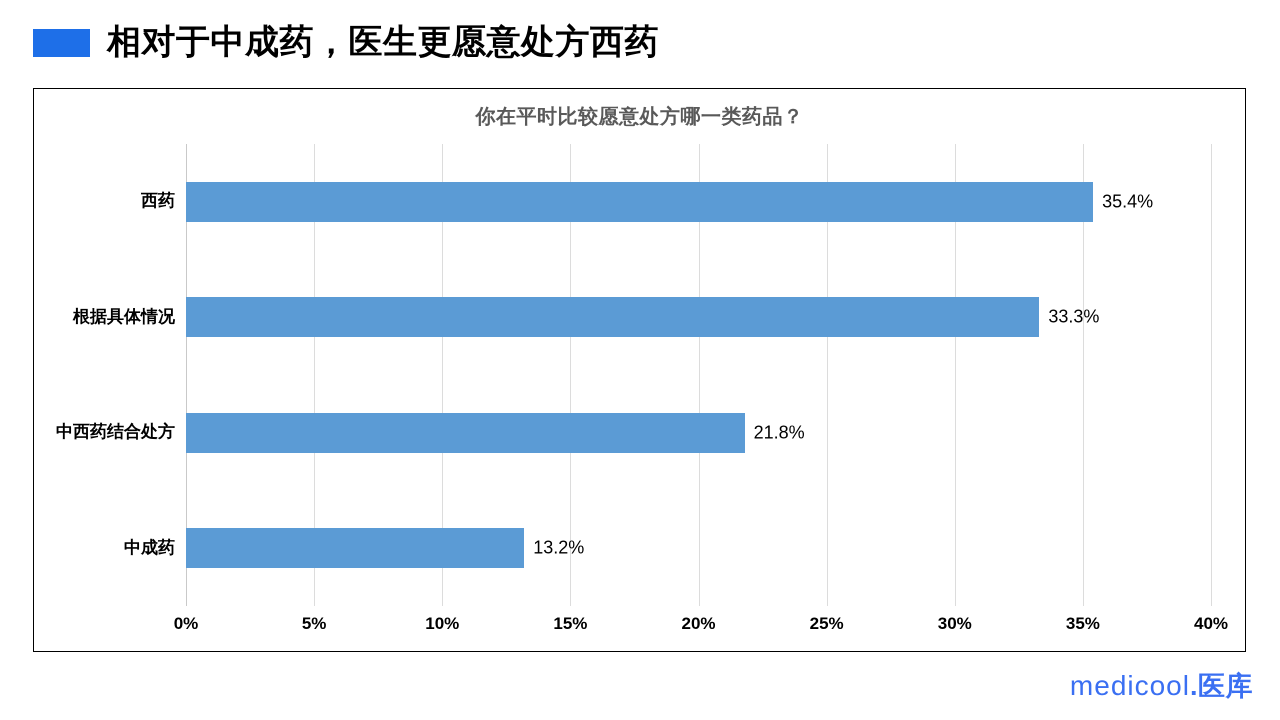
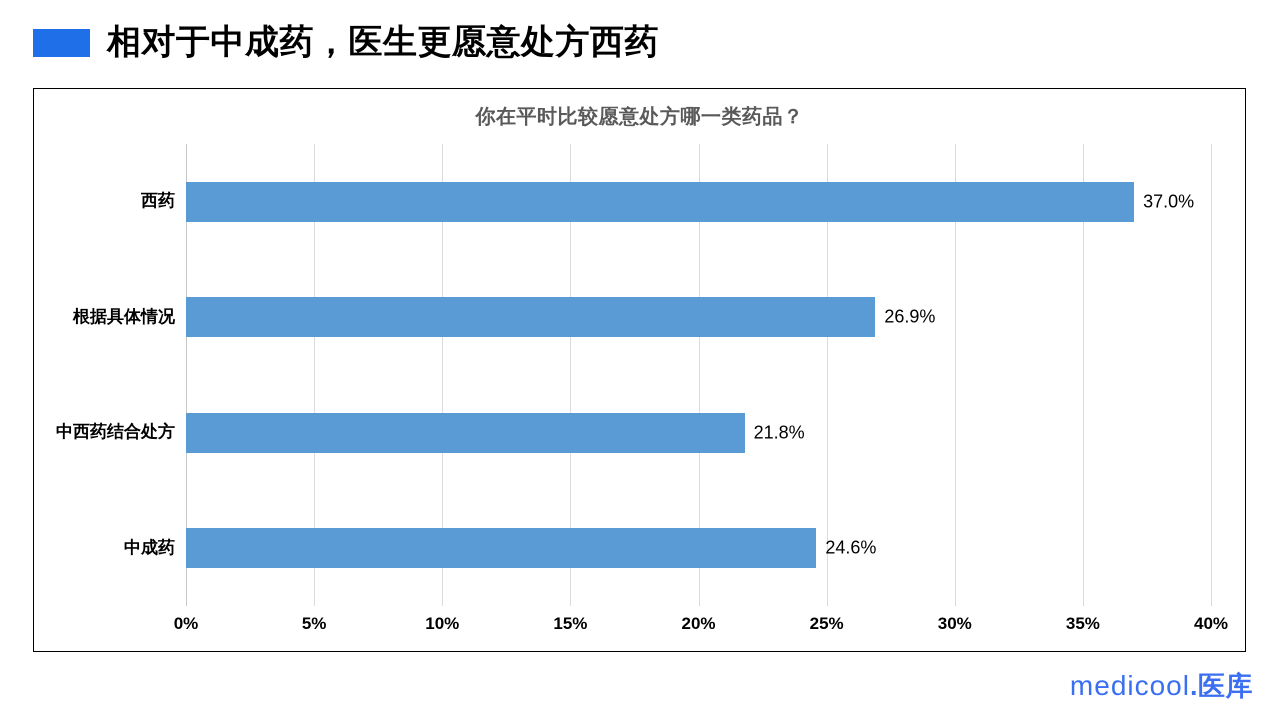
西药: 35.4% -> 37.0%
根据具体情况: 33.3% -> 26.9%
中成药: 13.2% -> 24.6%
